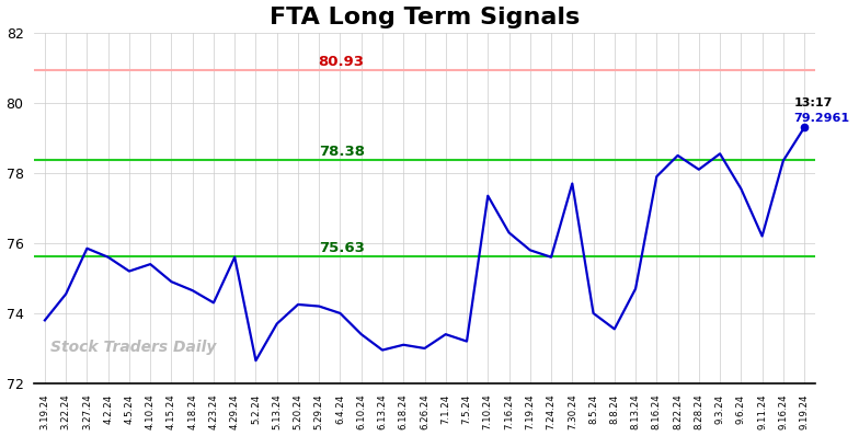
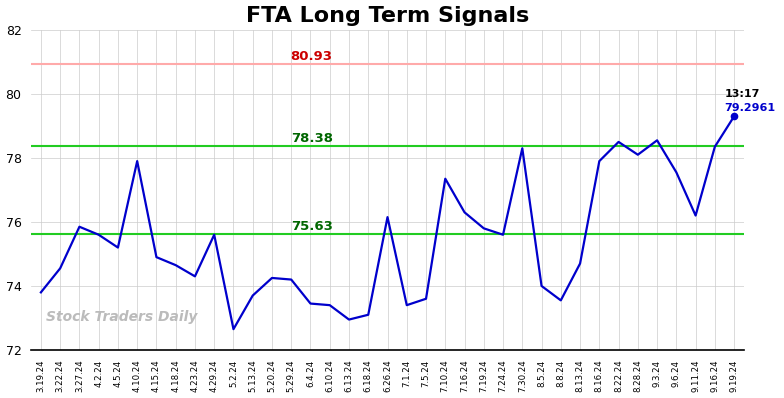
4.10.24: 75.40 -> 77.90
6.4.24: 74.00 -> 73.45
6.26.24: 73.00 -> 76.15
7.5.24: 73.20 -> 73.60
7.30.24: 77.70 -> 78.30
